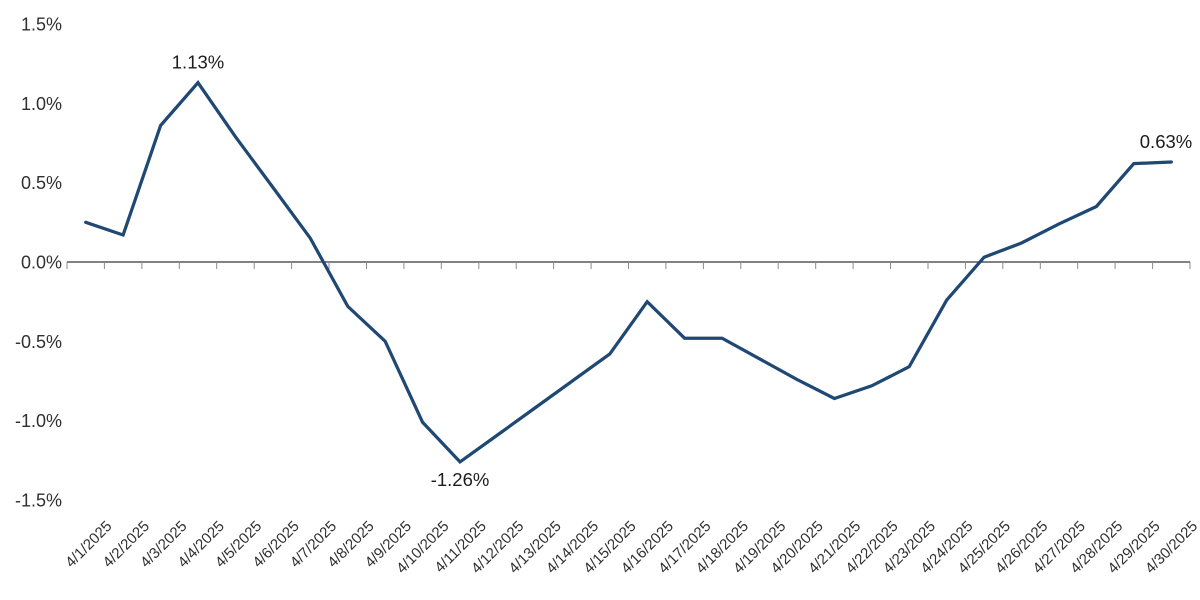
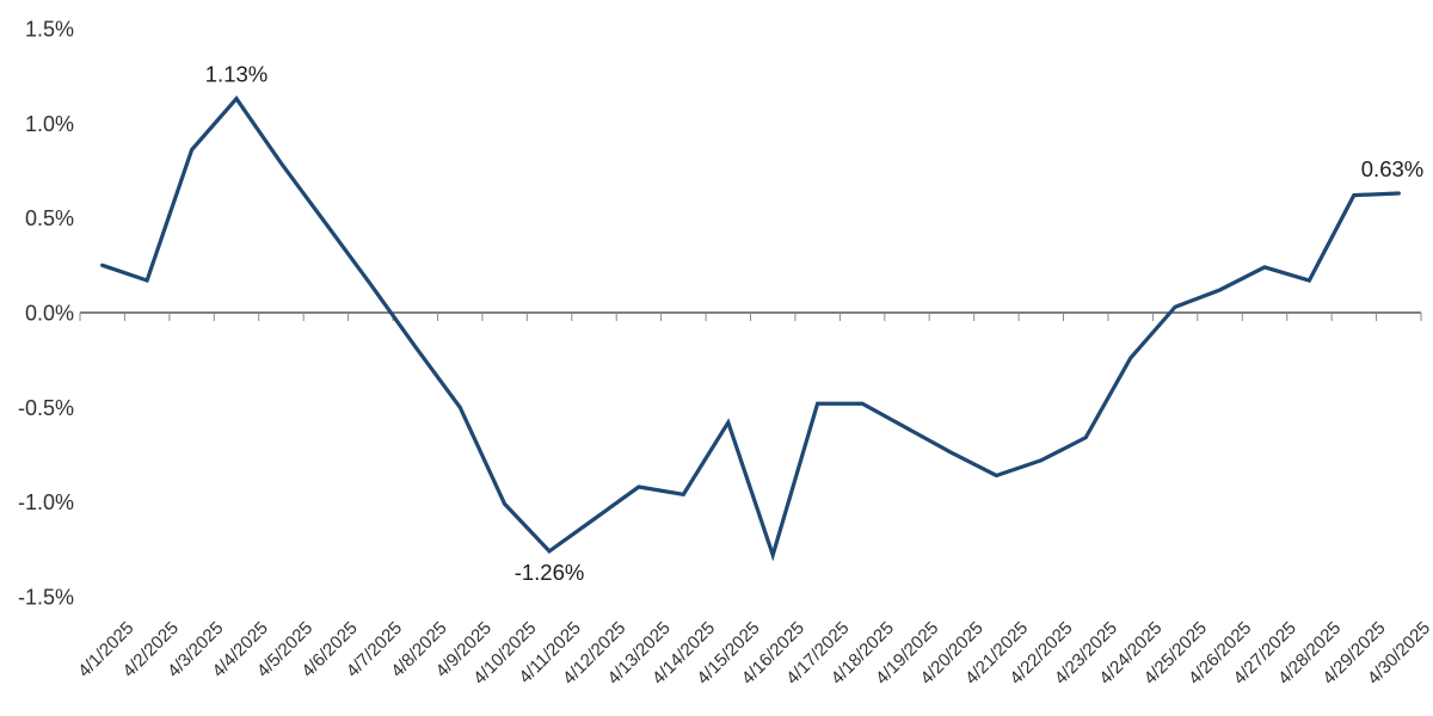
4/8/2025: -0.28% -> -0.18%
4/14/2025: -0.75% -> -0.96%
4/16/2025: -0.25% -> -1.28%
4/28/2025: 0.35% -> 0.17%
